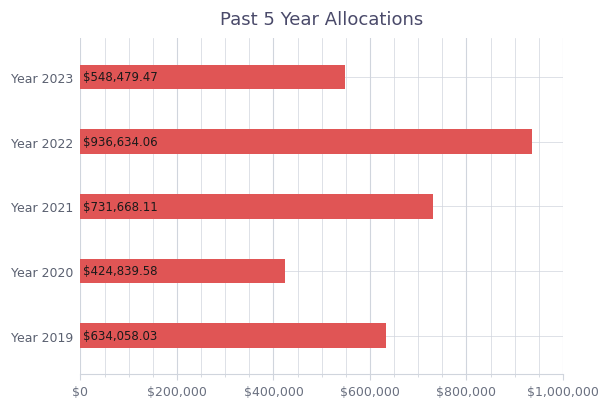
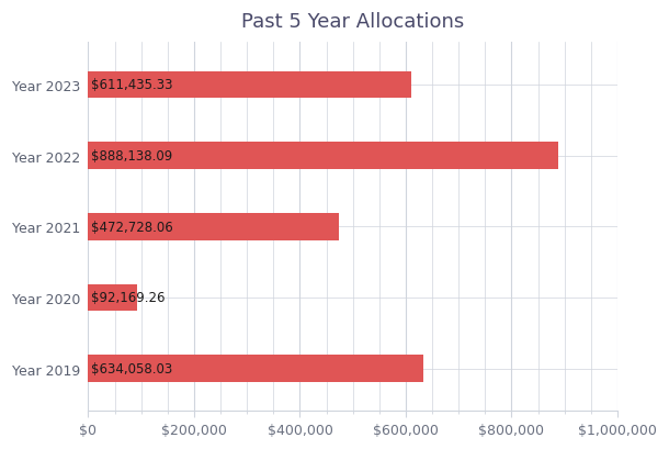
Year 2023: $548,479.47 -> $611,435.33
Year 2022: $936,634.06 -> $888,138.09
Year 2021: $731,668.11 -> $472,728.06
Year 2020: $424,839.58 -> $92,169.26
